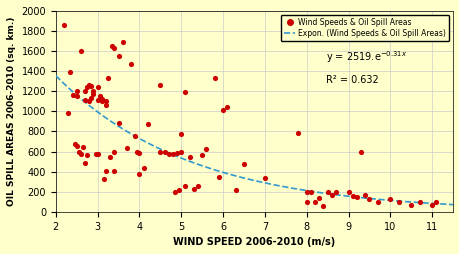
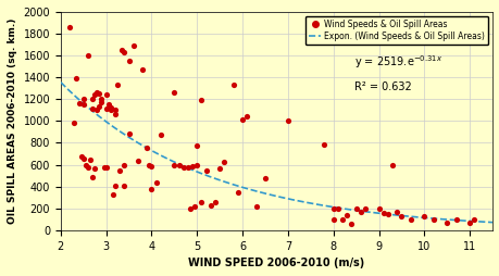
Wind Speeds & Oil Spill Areas/7: 340 -> 1000
